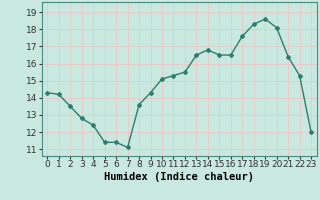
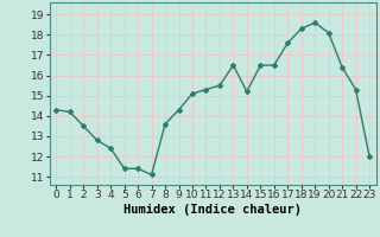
14: 16.8 -> 15.2
